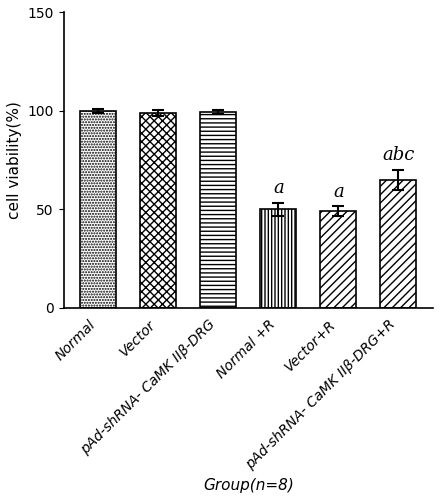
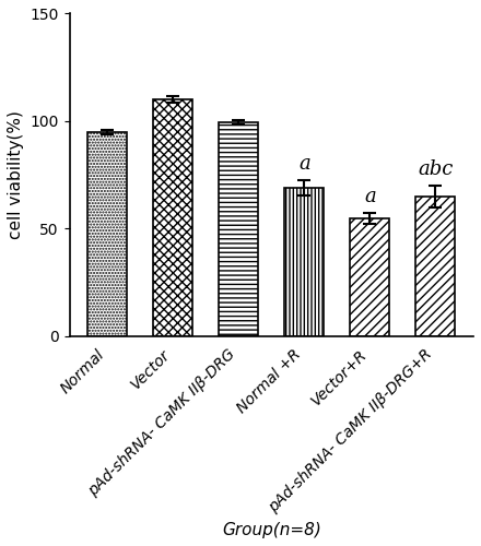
Normal: 100 -> 95
Vector: 99 -> 110
Normal +R: 50 -> 69
Vector+R: 49 -> 55
